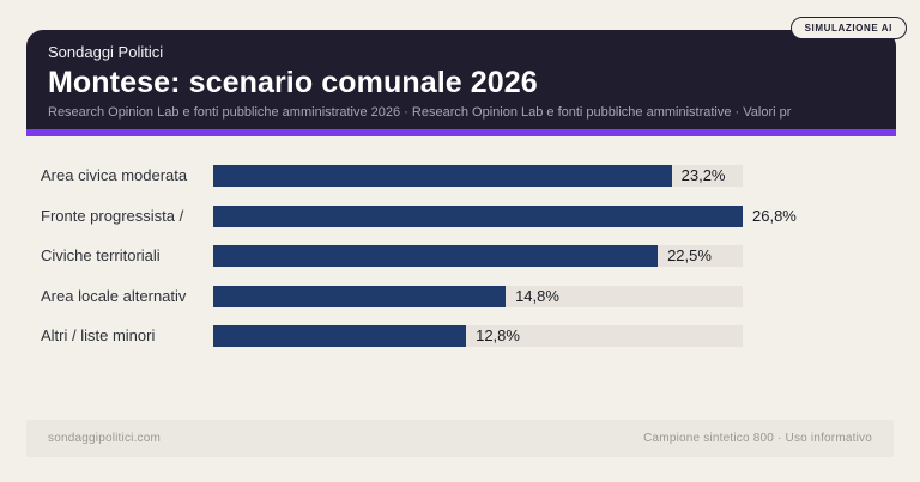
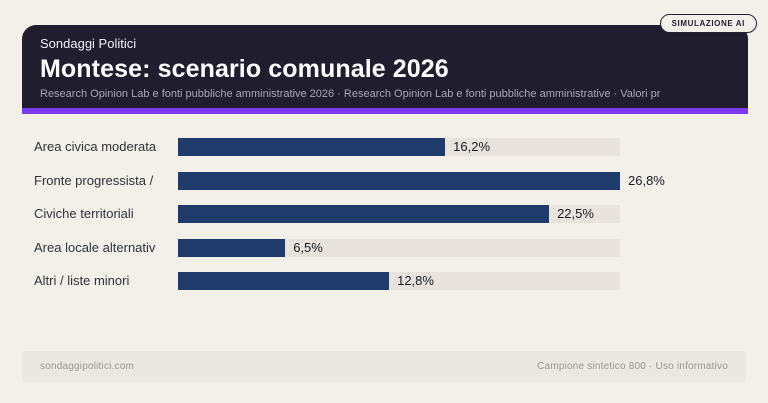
Area civica moderata: 23,2% -> 16,2%
Area locale alternativ: 14,8% -> 6,5%
